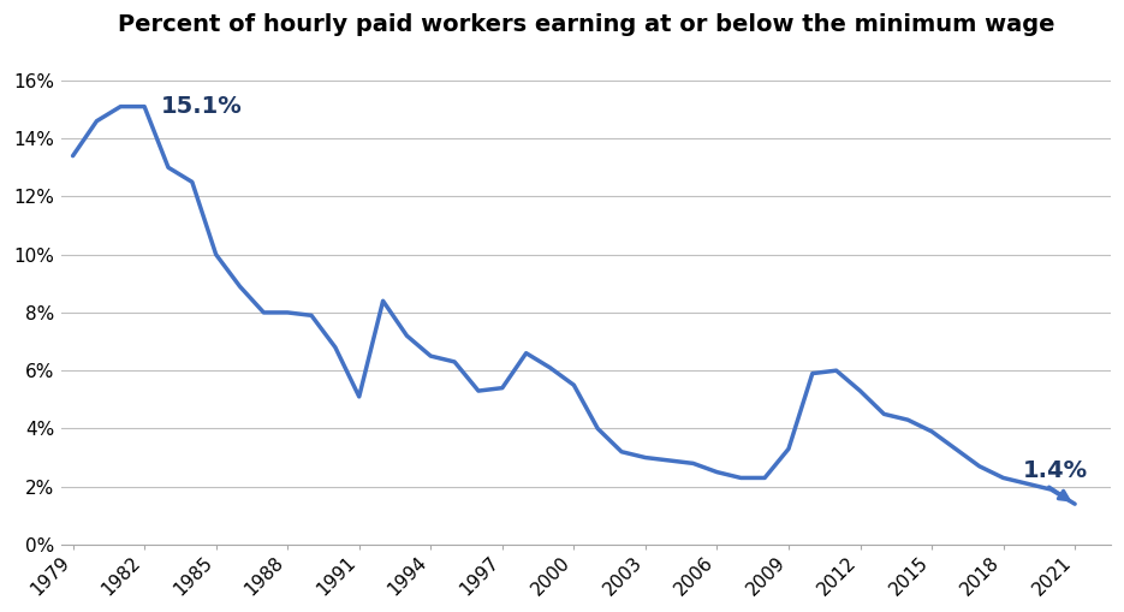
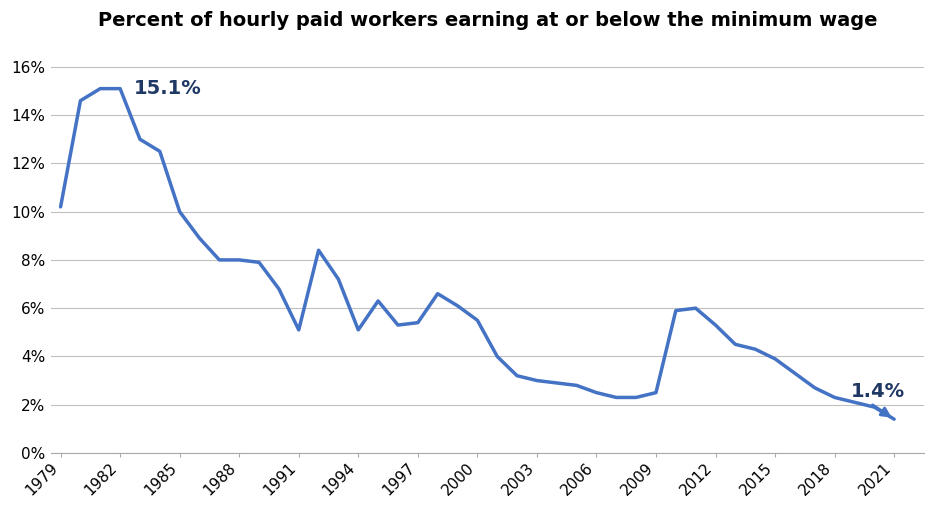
1979: 13.4% -> 10.2%
1994: 6.5% -> 5.1%
2009: 3.3% -> 2.5%
